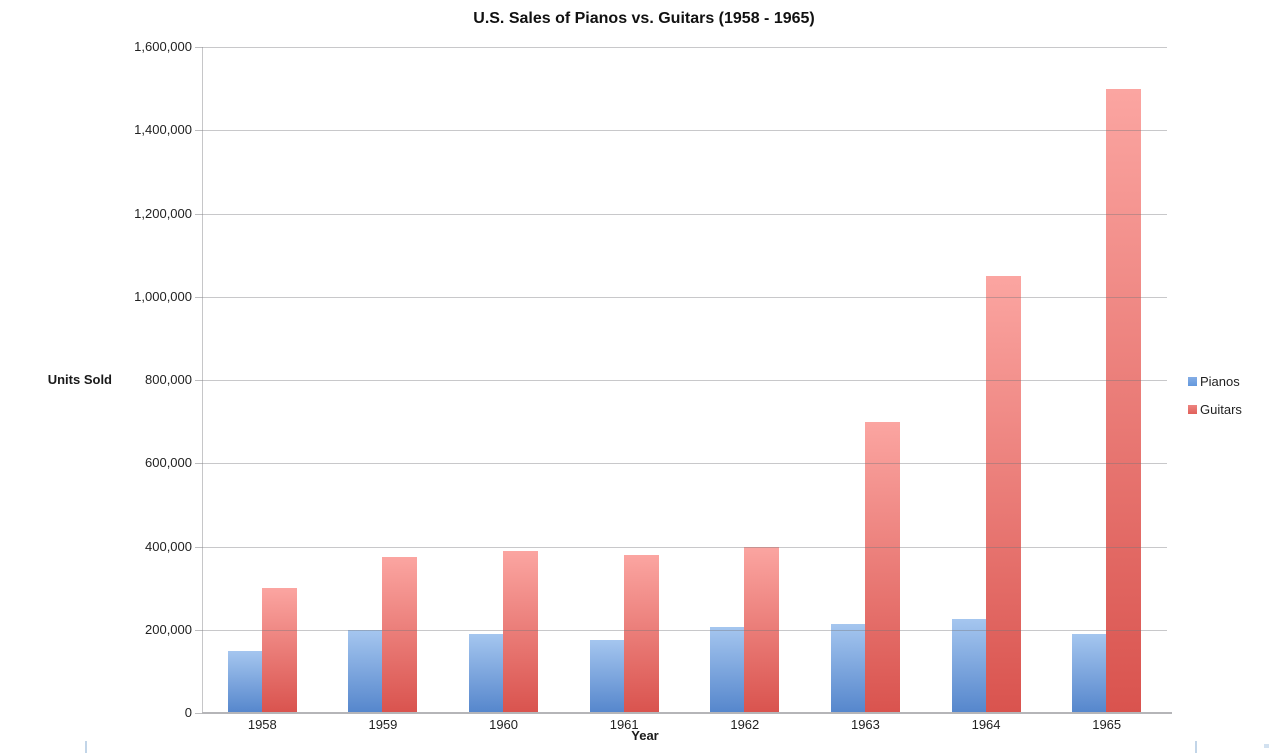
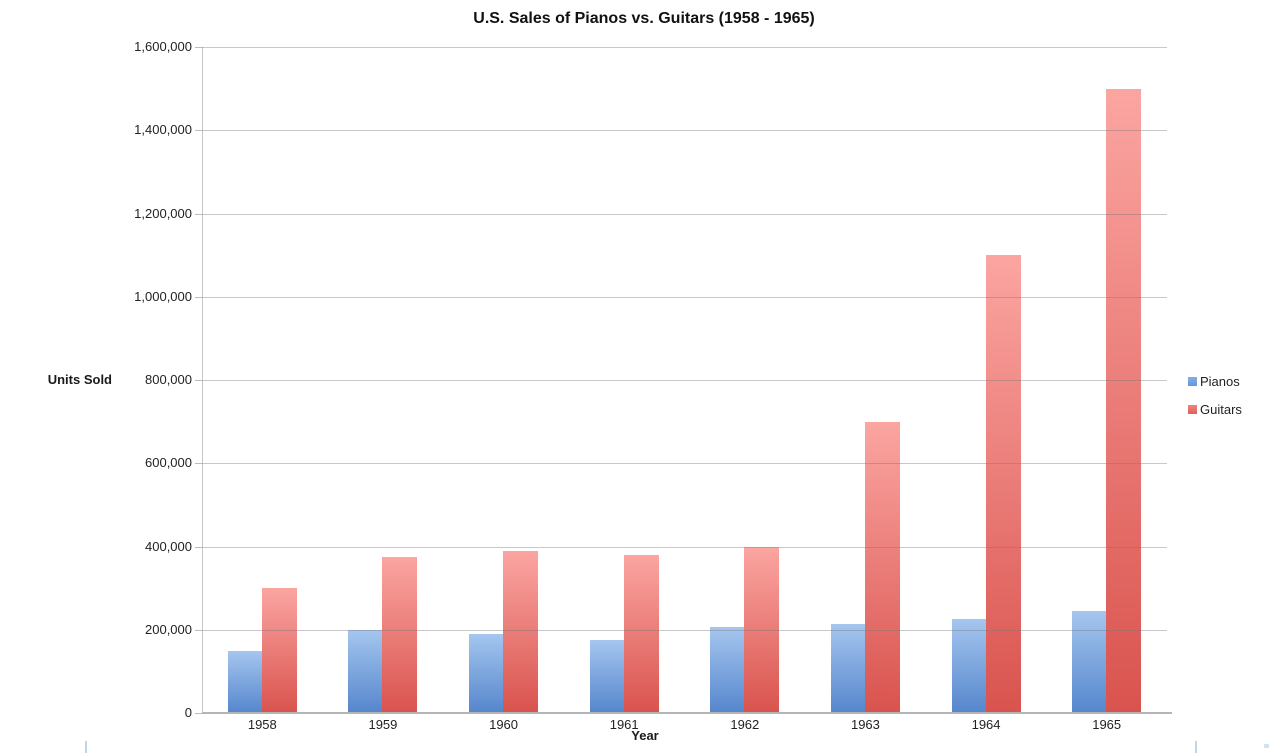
Guitars/1964: 1050000 -> 1100000
Pianos/1965: 190000 -> 240000
